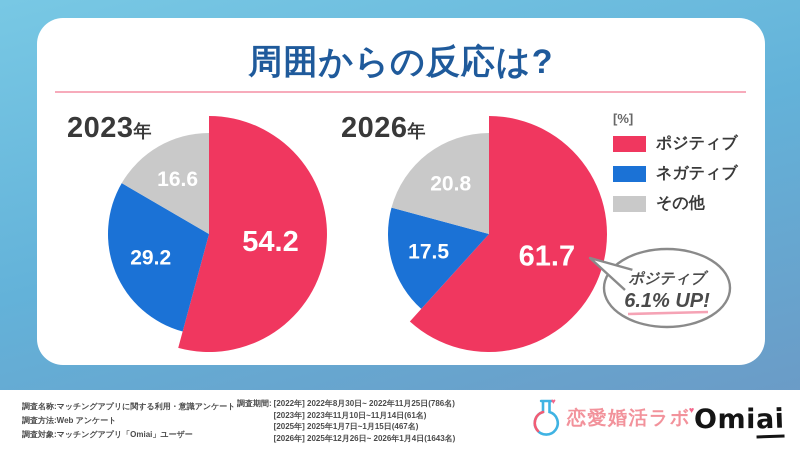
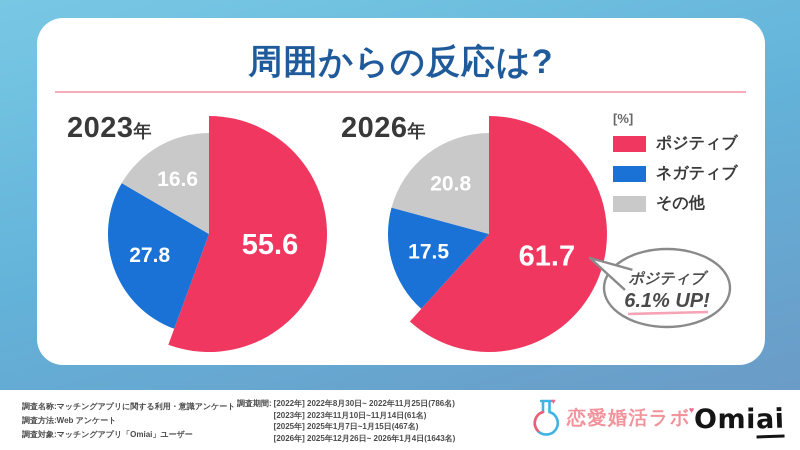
2023年/ポジティブ: 54.2 -> 55.6
2023年/ネガティブ: 29.2 -> 27.8
